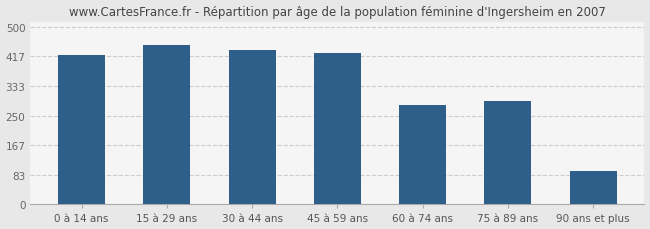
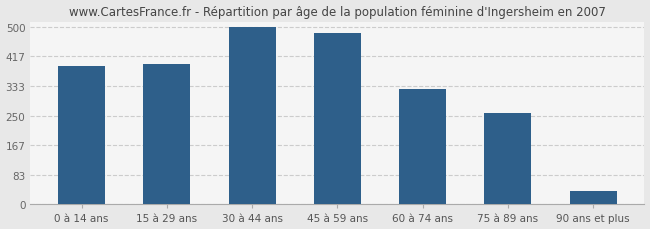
0 à 14 ans: 420 -> 390
15 à 29 ans: 450 -> 395
30 à 44 ans: 435 -> 500
45 à 59 ans: 425 -> 483
60 à 74 ans: 280 -> 325
75 à 89 ans: 290 -> 258
90 ans et plus: 95 -> 38
